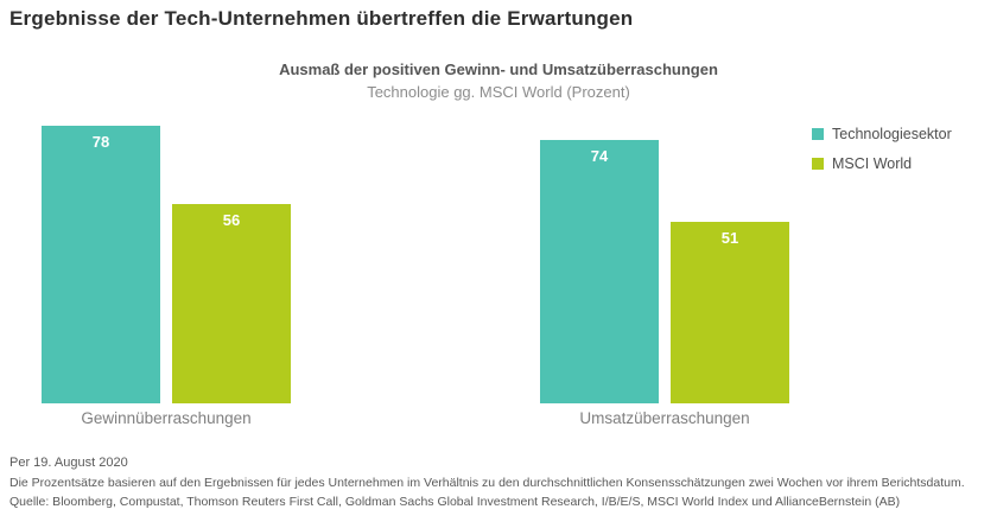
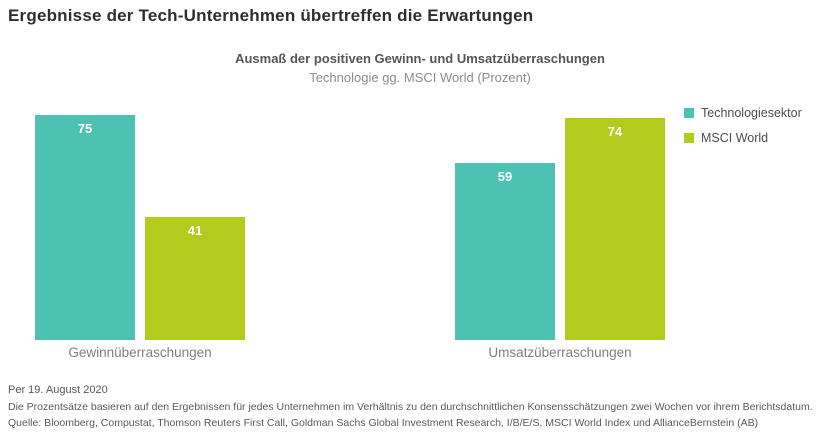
Technologiesektor/Gewinnüberraschungen: 78 -> 75
MSCI World/Gewinnüberraschungen: 56 -> 41
Technologiesektor/Umsatzüberraschungen: 74 -> 59
MSCI World/Umsatzüberraschungen: 51 -> 74
